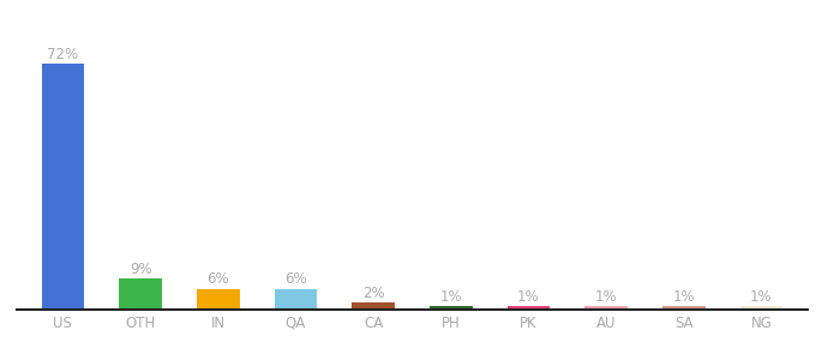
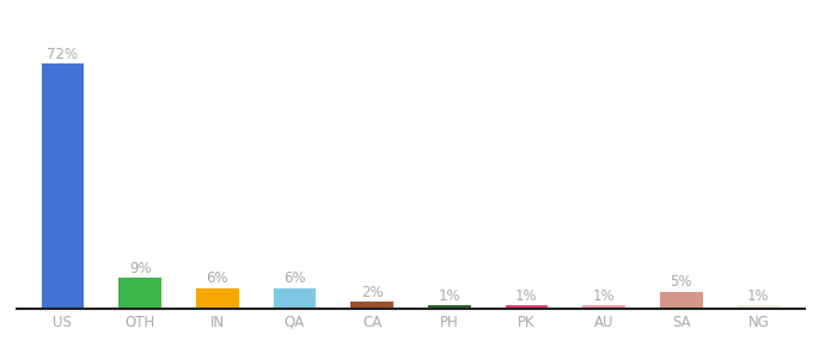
SA: 1% -> 5%
